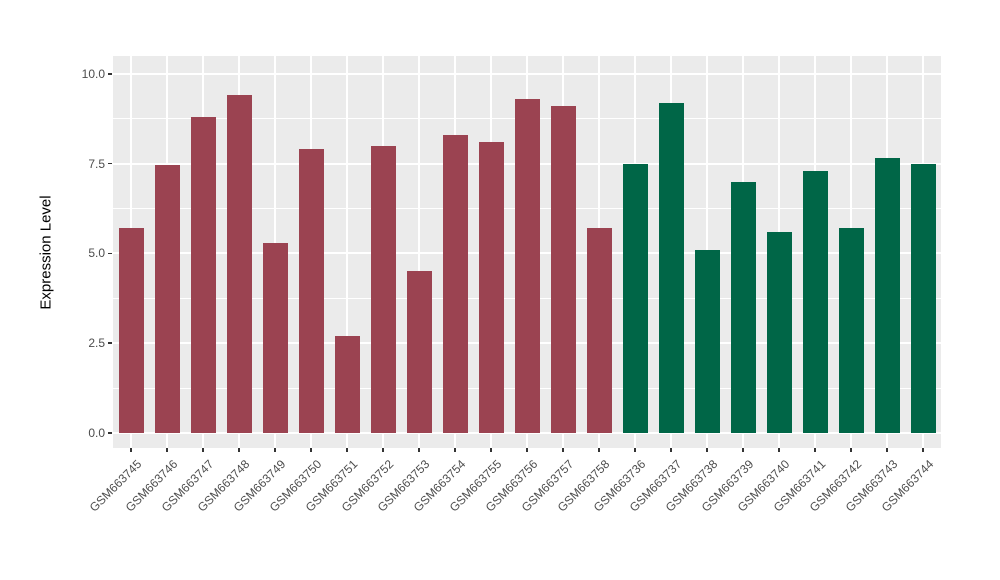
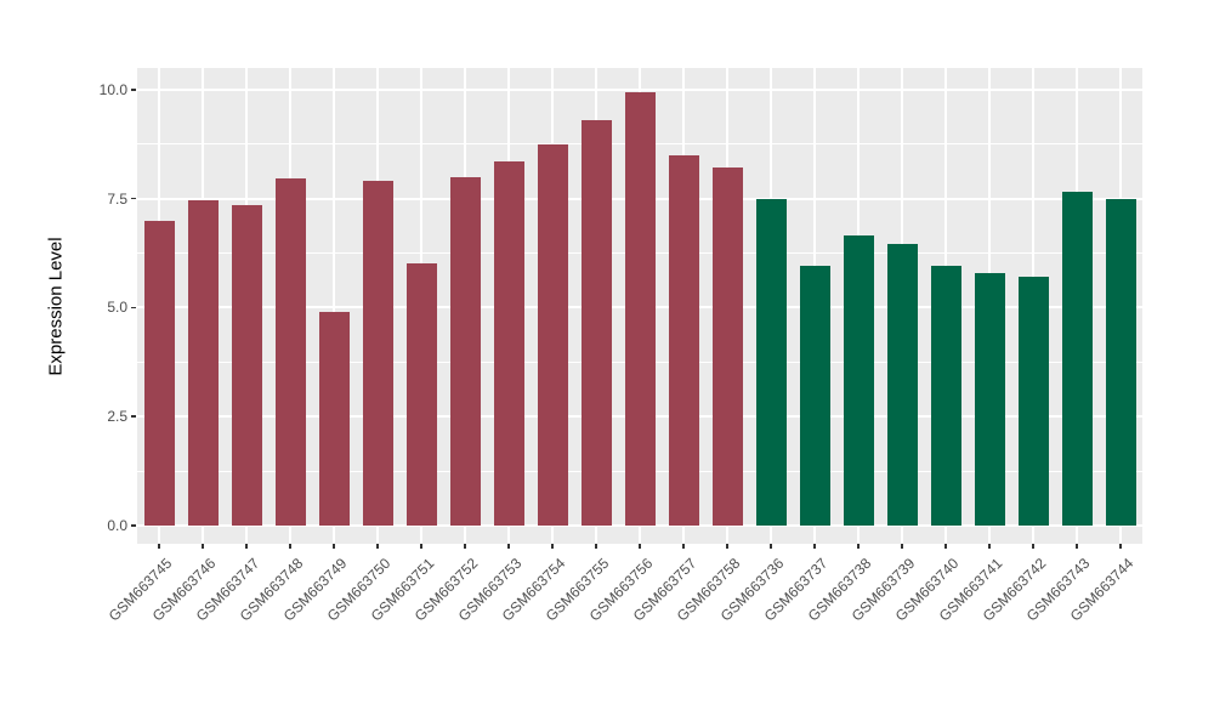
GSM663745: 5.7 -> 7.0
GSM663747: 8.8 -> 7.3
GSM663748: 9.4 -> 8.0
GSM663749: 5.3 -> 4.9
GSM663751: 2.7 -> 6.0
GSM663753: 4.5 -> 8.3
GSM663754: 8.3 -> 8.8
GSM663755: 8.1 -> 9.3
GSM663756: 9.3 -> 9.9
GSM663757: 9.1 -> 8.5
GSM663758: 5.7 -> 8.2
GSM663737: 9.2 -> 6.0
GSM663738: 5.1 -> 6.7
GSM663739: 7.0 -> 6.5
GSM663740: 5.6 -> 6.0
GSM663741: 7.3 -> 5.8
